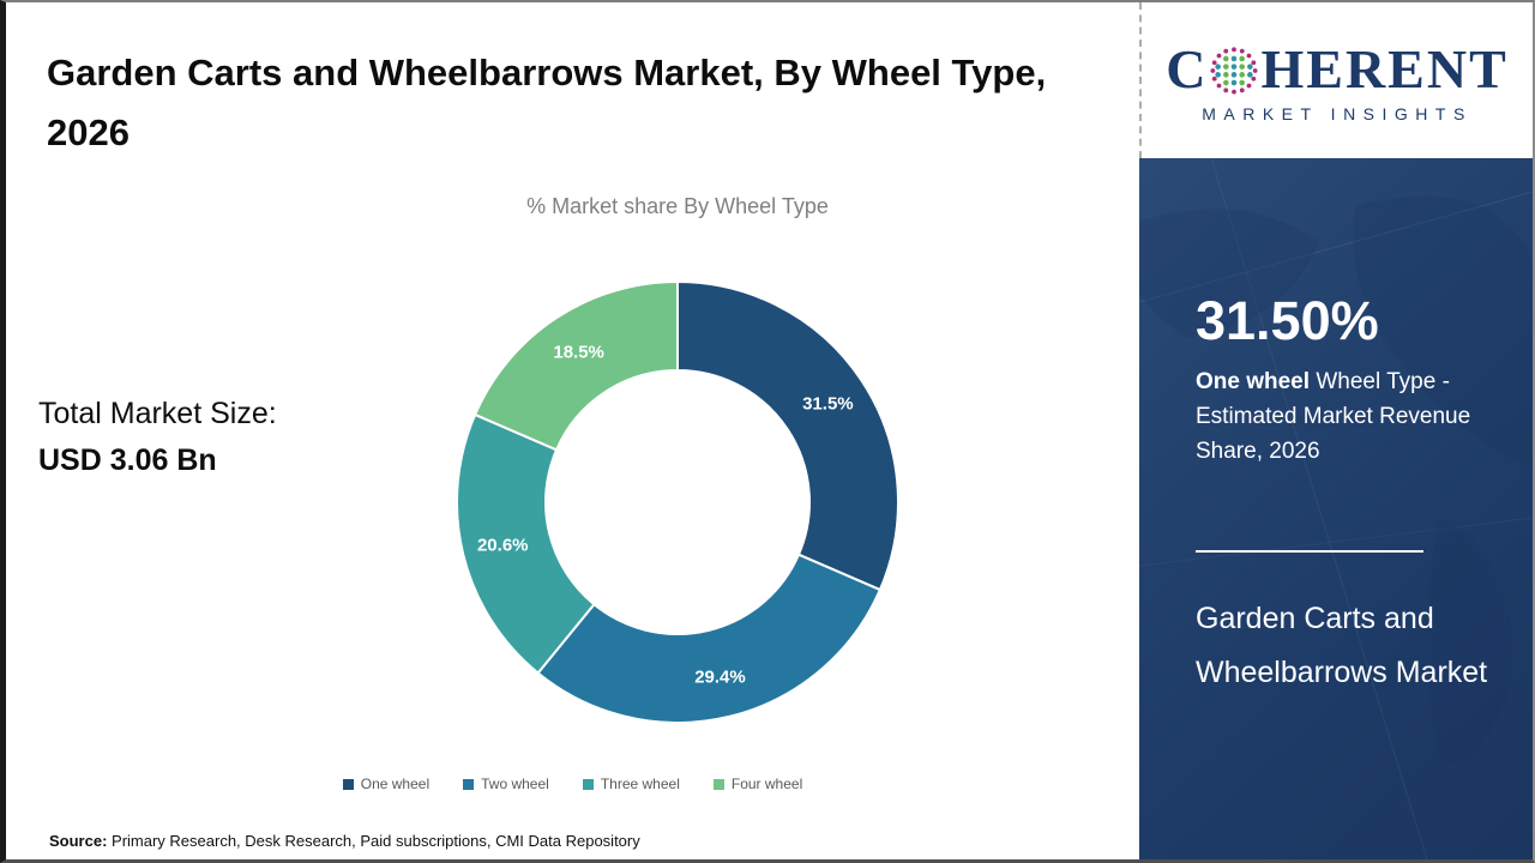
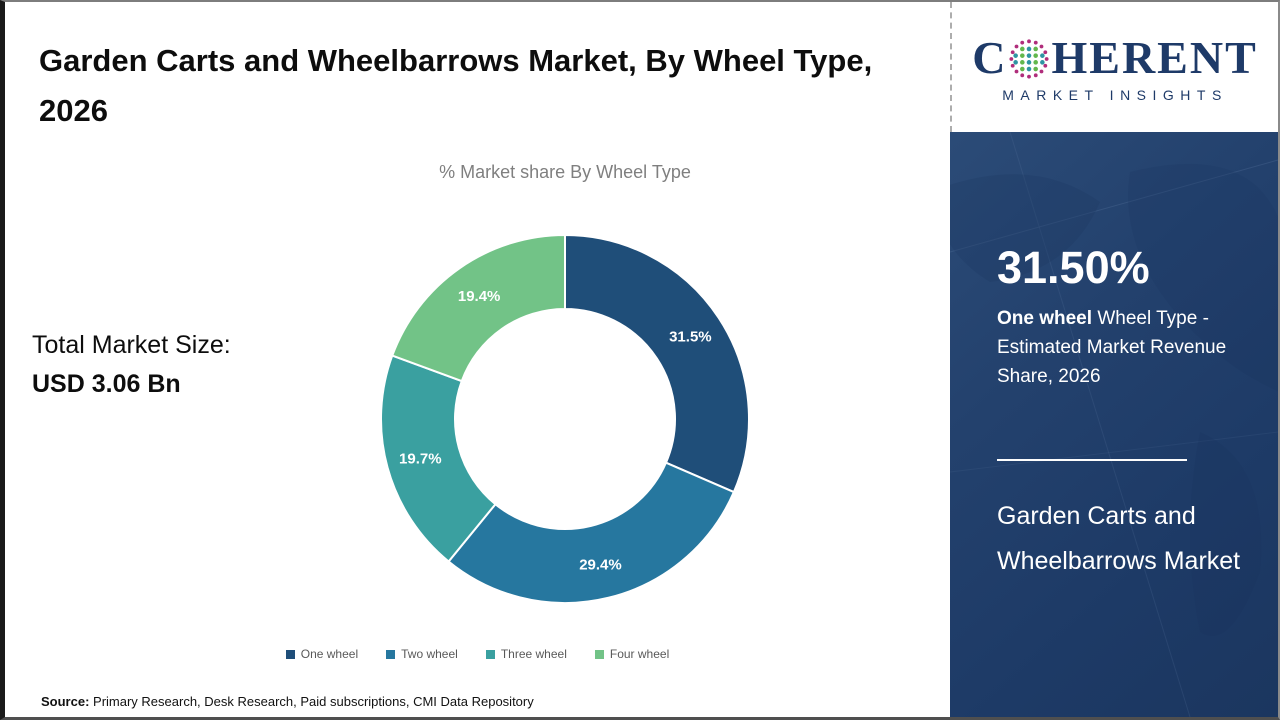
Three wheel: 20.6% -> 19.7%
Four wheel: 18.5% -> 19.4%
